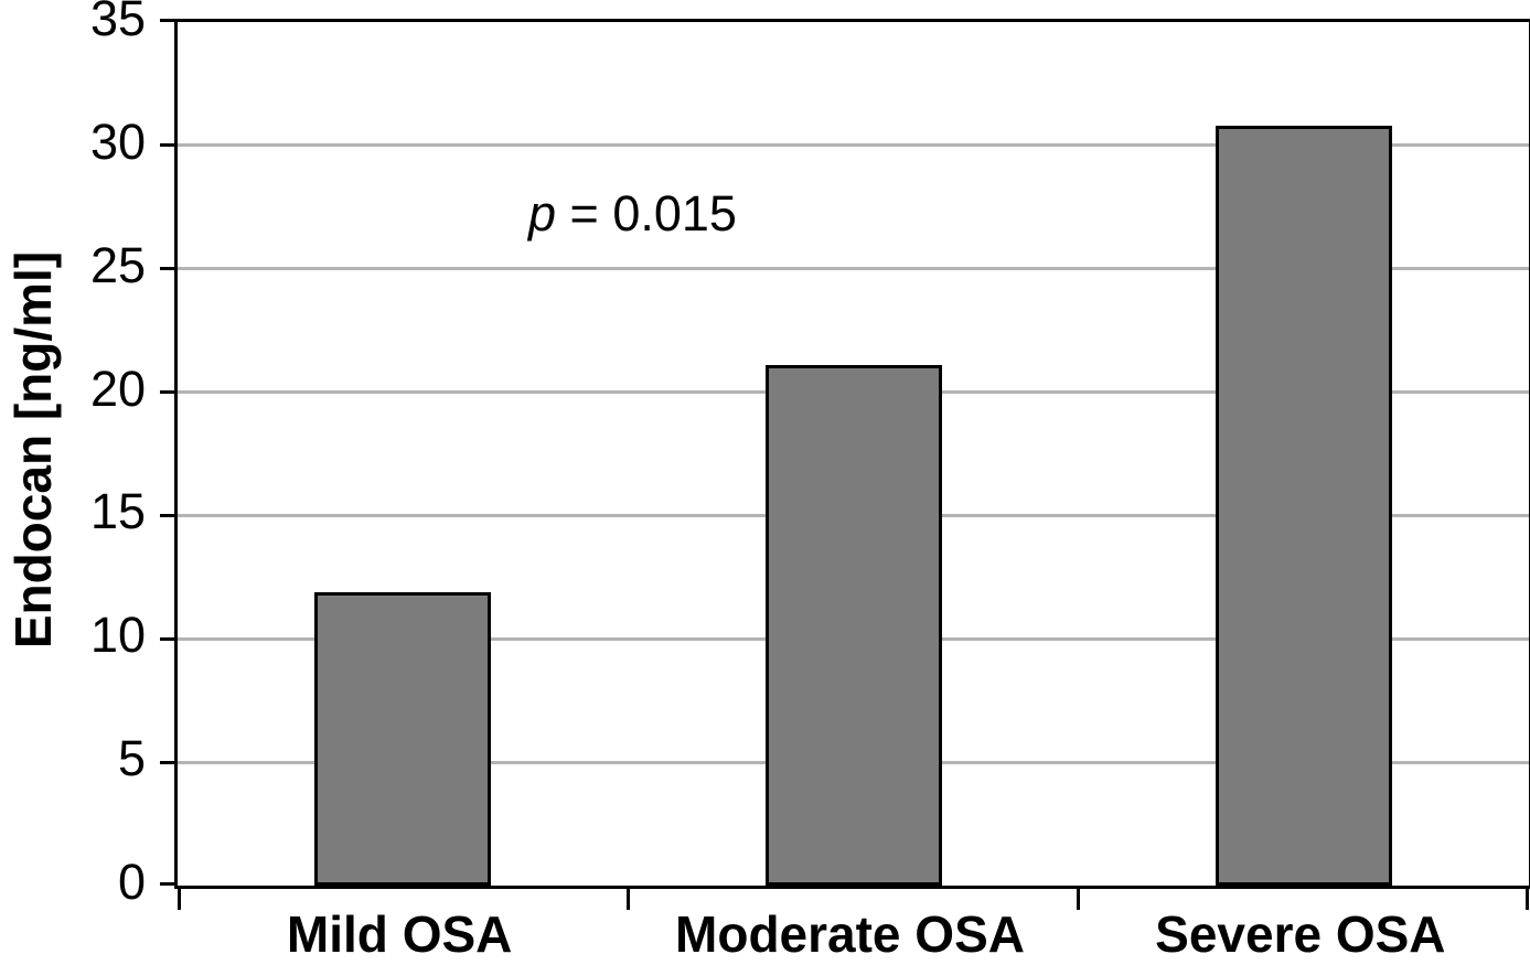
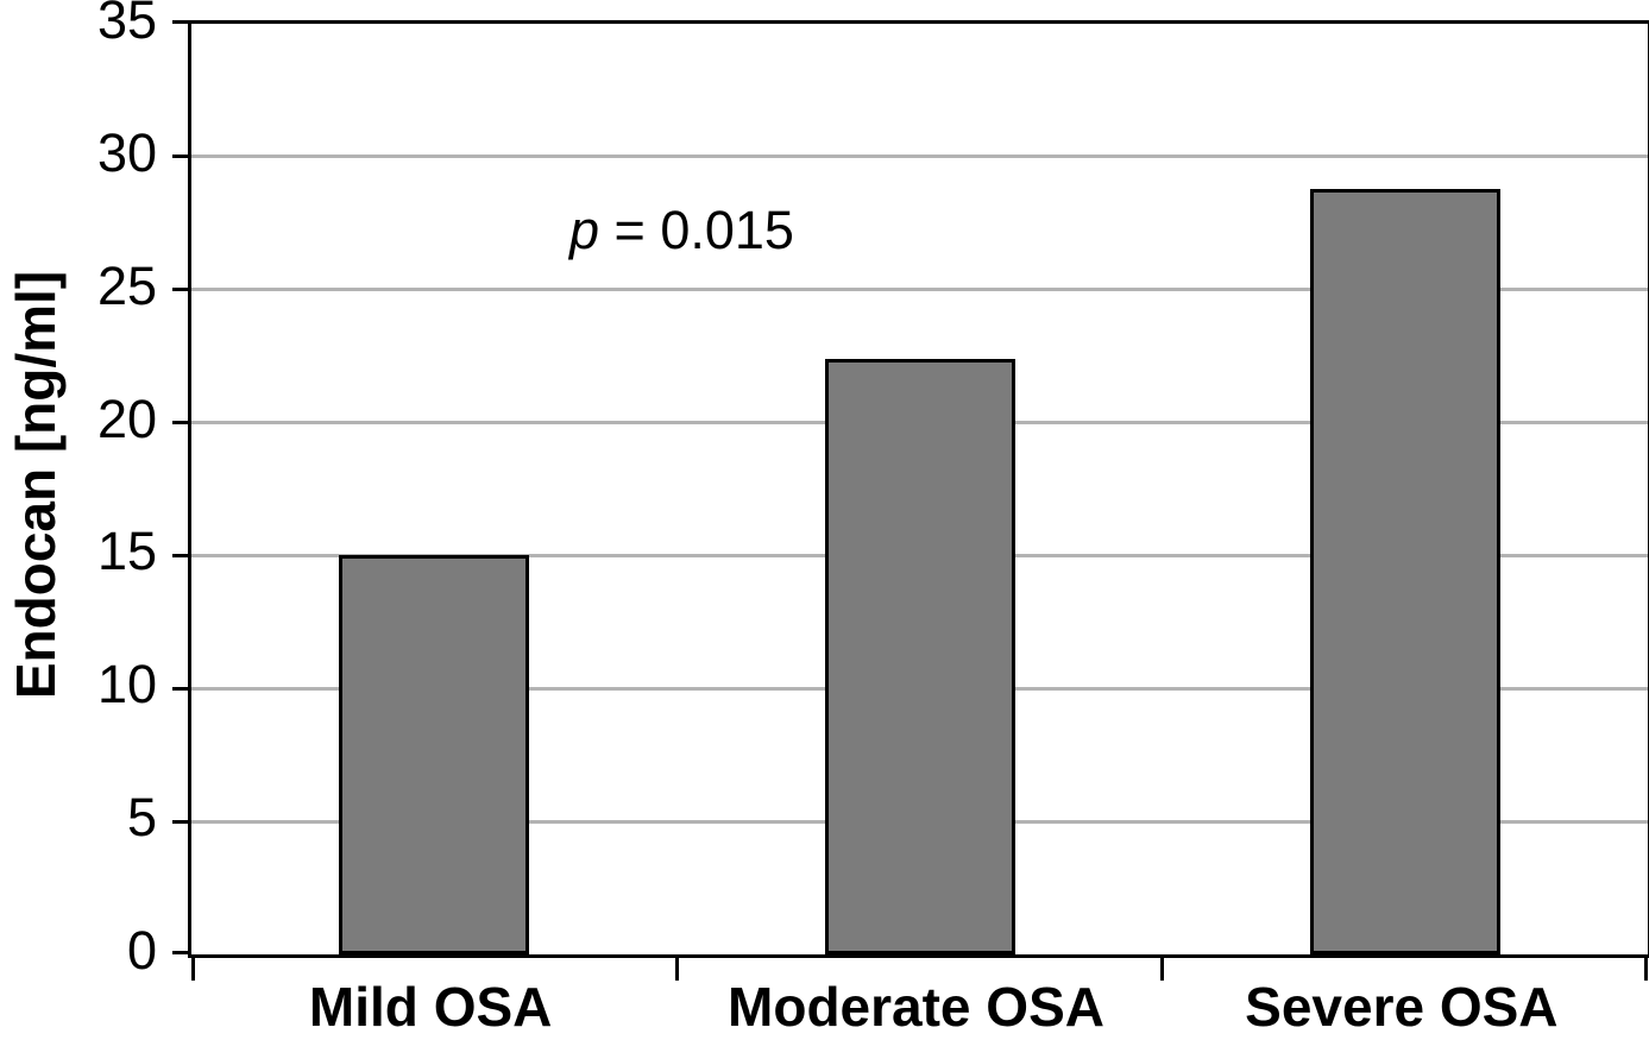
Mild OSA: 11.9 -> 15.0
Moderate OSA: 21.1 -> 22.4
Severe OSA: 30.8 -> 28.8
